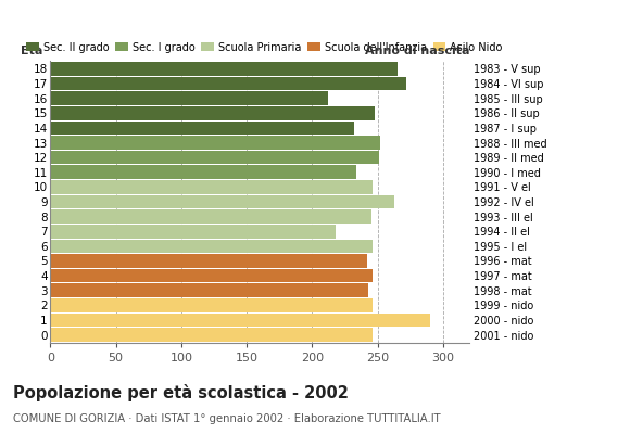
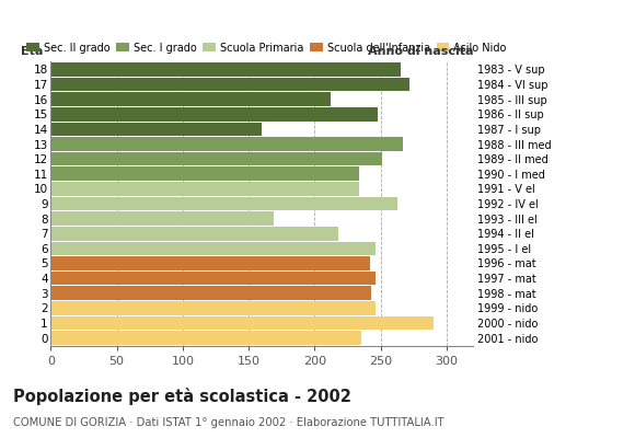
14: 232 -> 160
13: 252 -> 267
10: 246 -> 234
8: 245 -> 169
0: 246 -> 235
